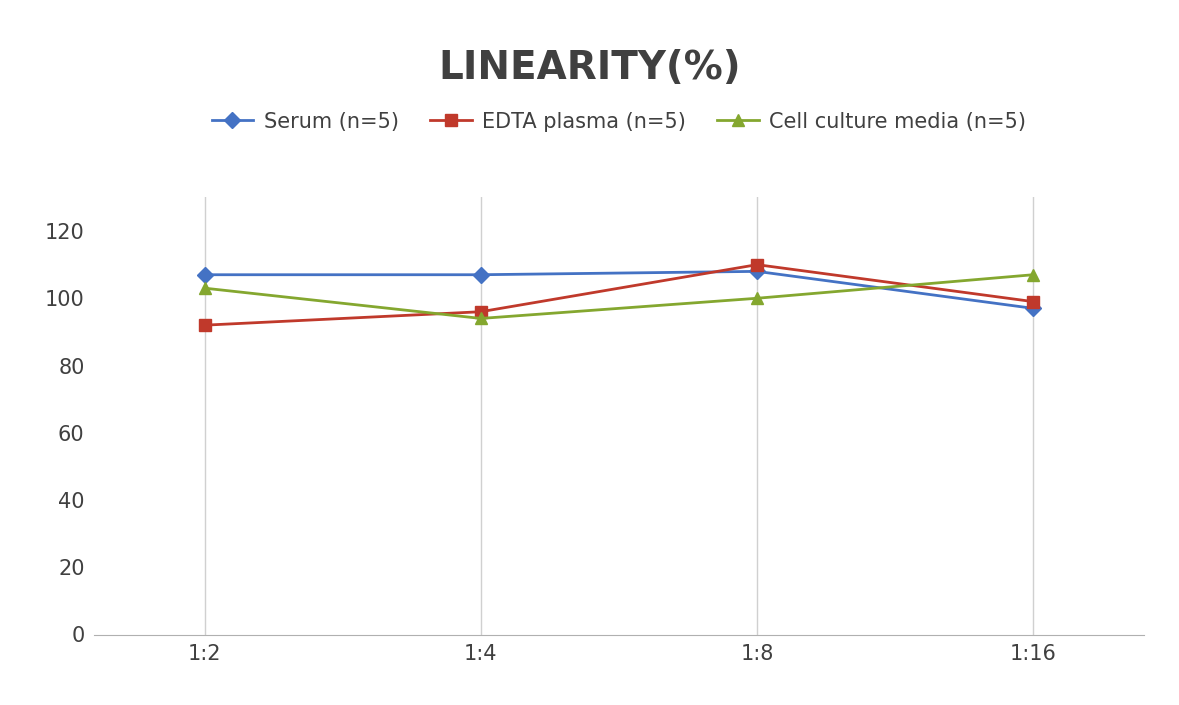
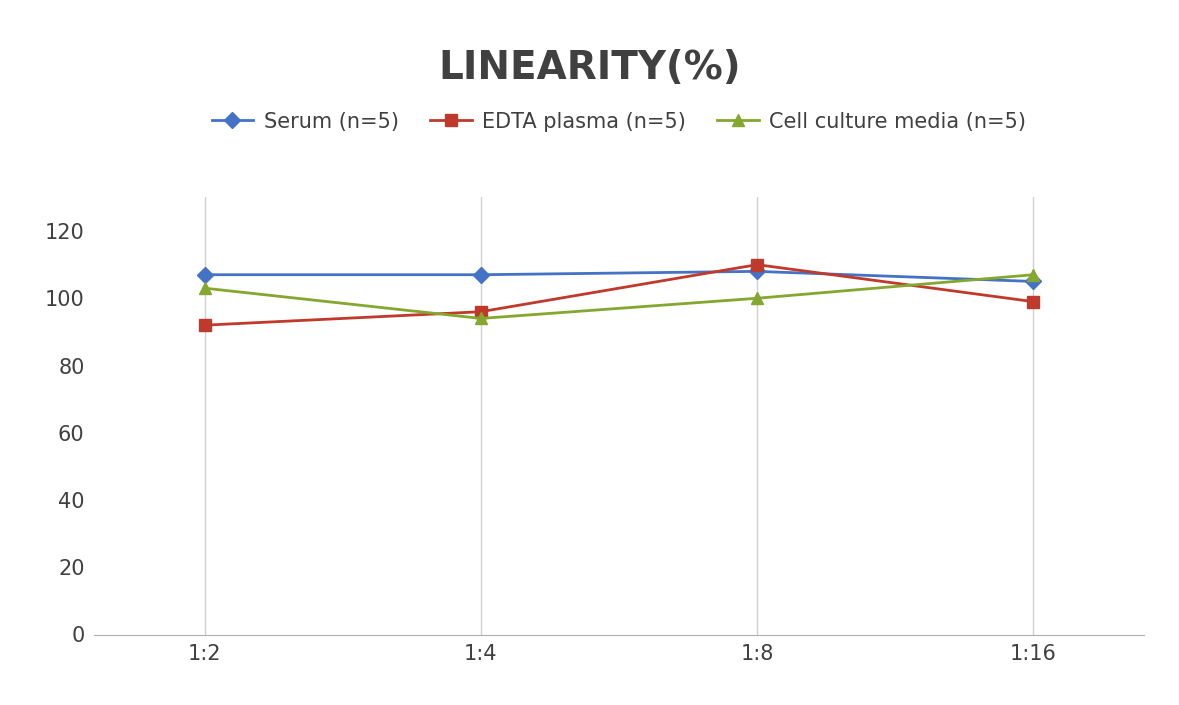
Serum (n=5)/1:16: 97 -> 105
